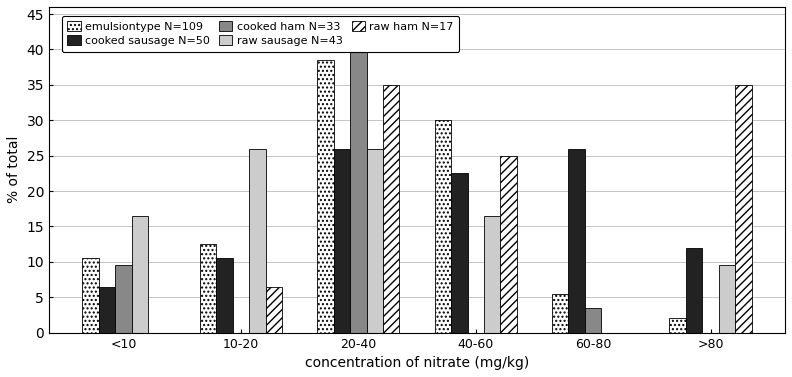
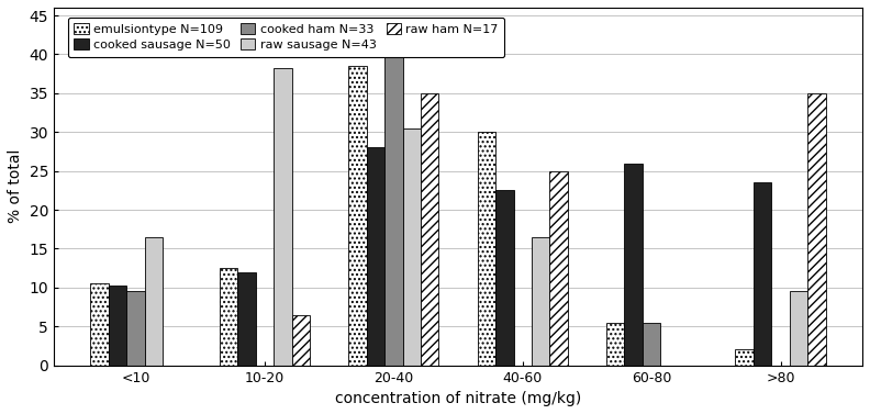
cooked sausage N=50/<10: 6.5 -> 10.2
cooked sausage N=50/10-20: 10.5 -> 12.0
raw sausage N=43/10-20: 26.0 -> 38.2
cooked sausage N=50/20-40: 26.0 -> 28.0
raw sausage N=43/20-40: 26.0 -> 30.4
cooked ham N=33/60-80: 3.5 -> 5.4
cooked sausage N=50/>80: 12.0 -> 23.6
